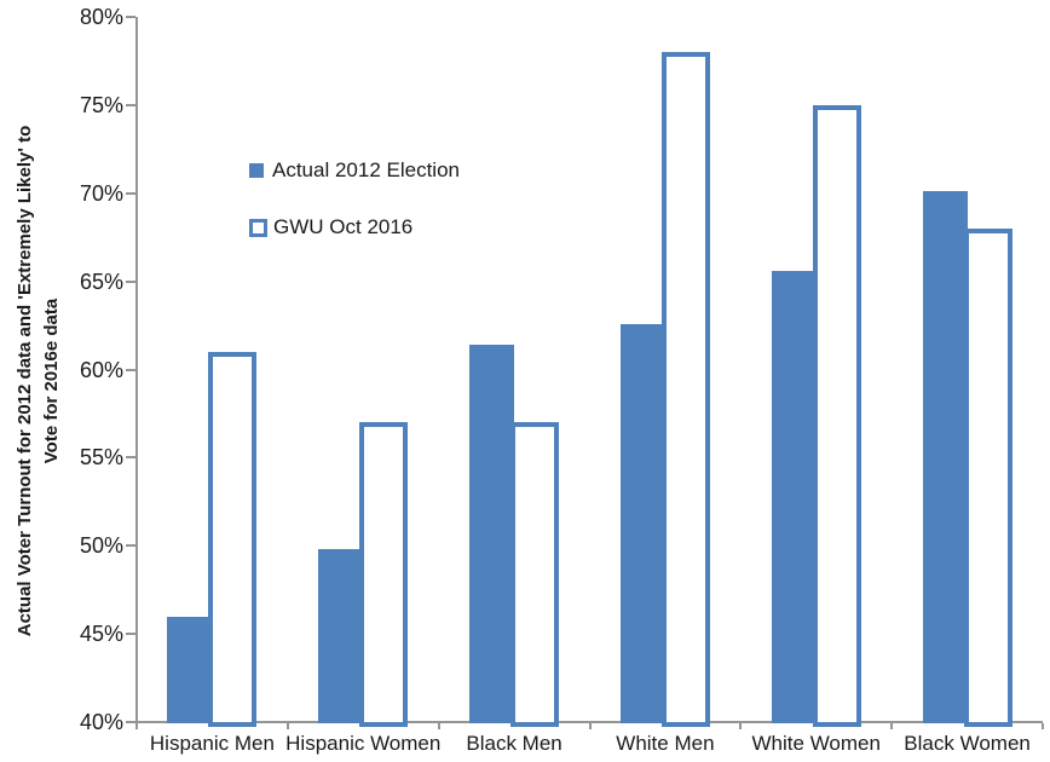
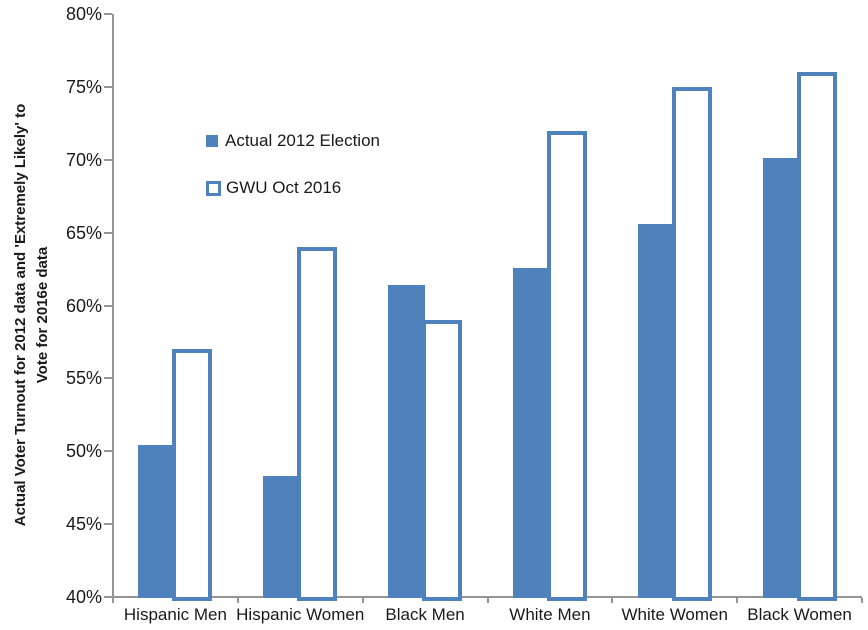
Actual 2012 Election/Hispanic Men: 46.0% -> 50.4%
GWU Oct 2016/Hispanic Men: 61% -> 57%
Actual 2012 Election/Hispanic Women: 49.8% -> 48.3%
GWU Oct 2016/Hispanic Women: 57% -> 64%
GWU Oct 2016/Black Men: 57% -> 59%
GWU Oct 2016/White Men: 78% -> 72%
GWU Oct 2016/Black Women: 68% -> 76%
